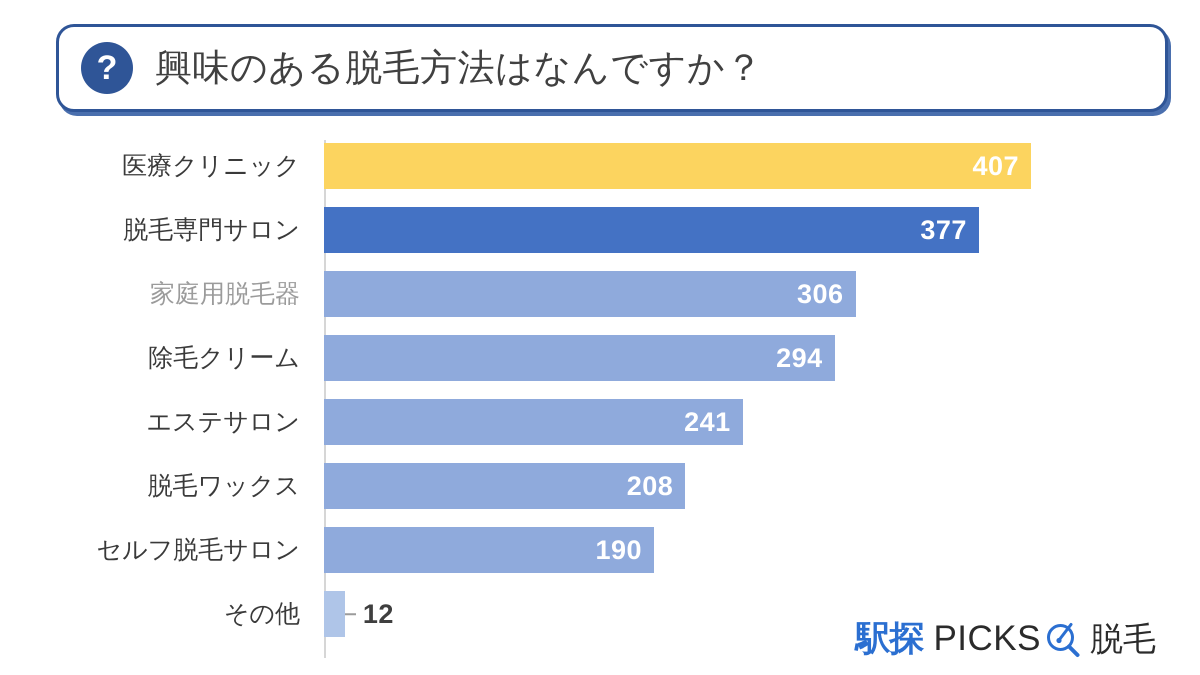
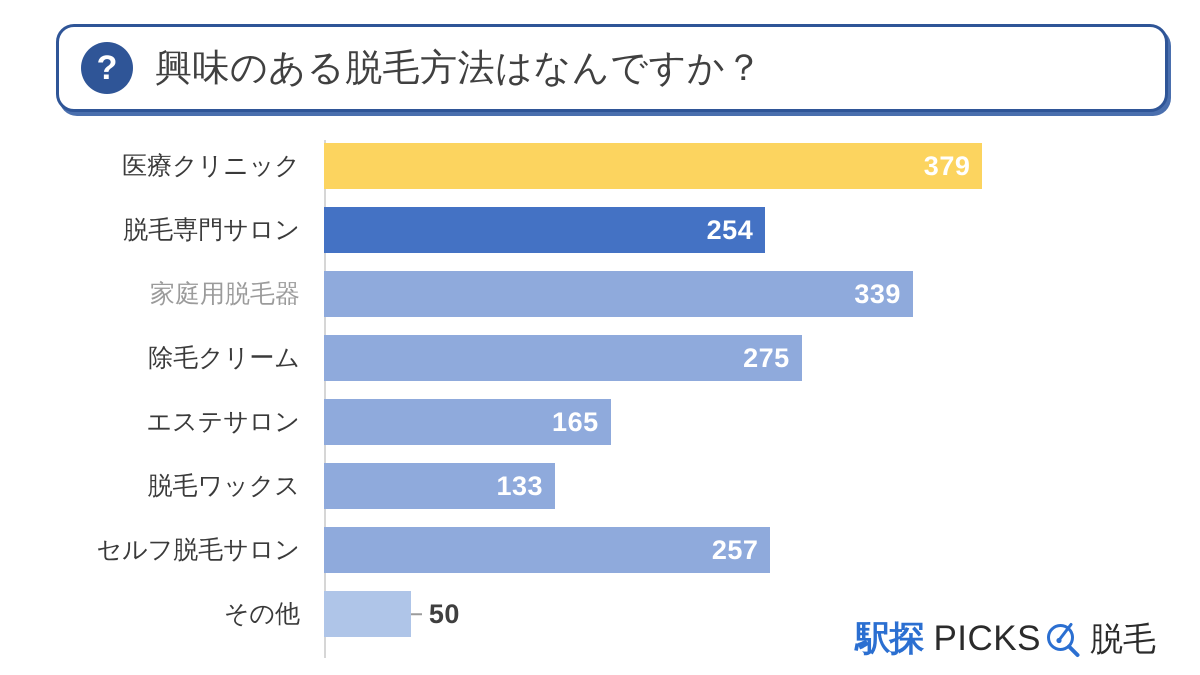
医療クリニック: 407 -> 379
脱毛専門サロン: 377 -> 254
家庭用脱毛器: 306 -> 339
除毛クリーム: 294 -> 275
エステサロン: 241 -> 165
脱毛ワックス: 208 -> 133
セルフ脱毛サロン: 190 -> 257
その他: 12 -> 50
